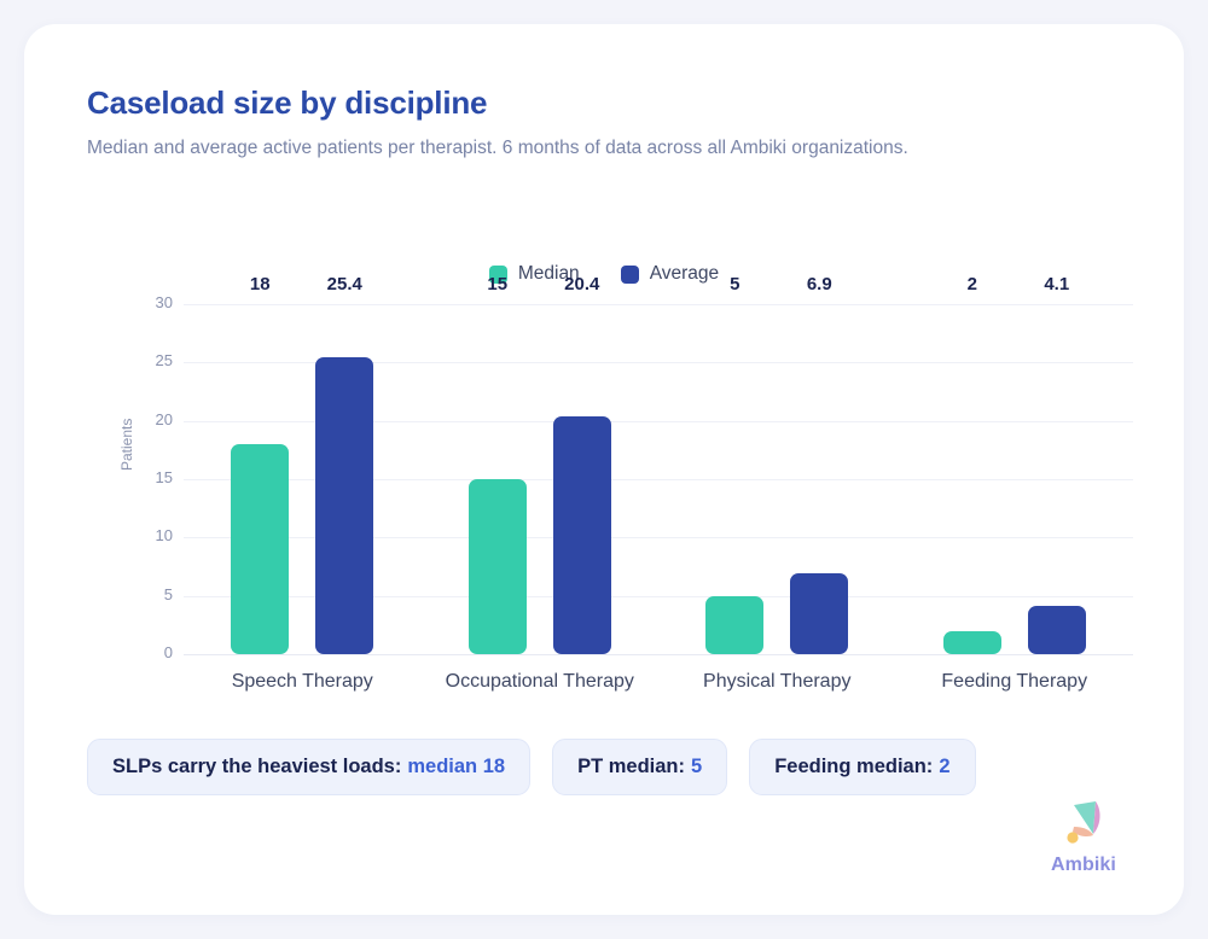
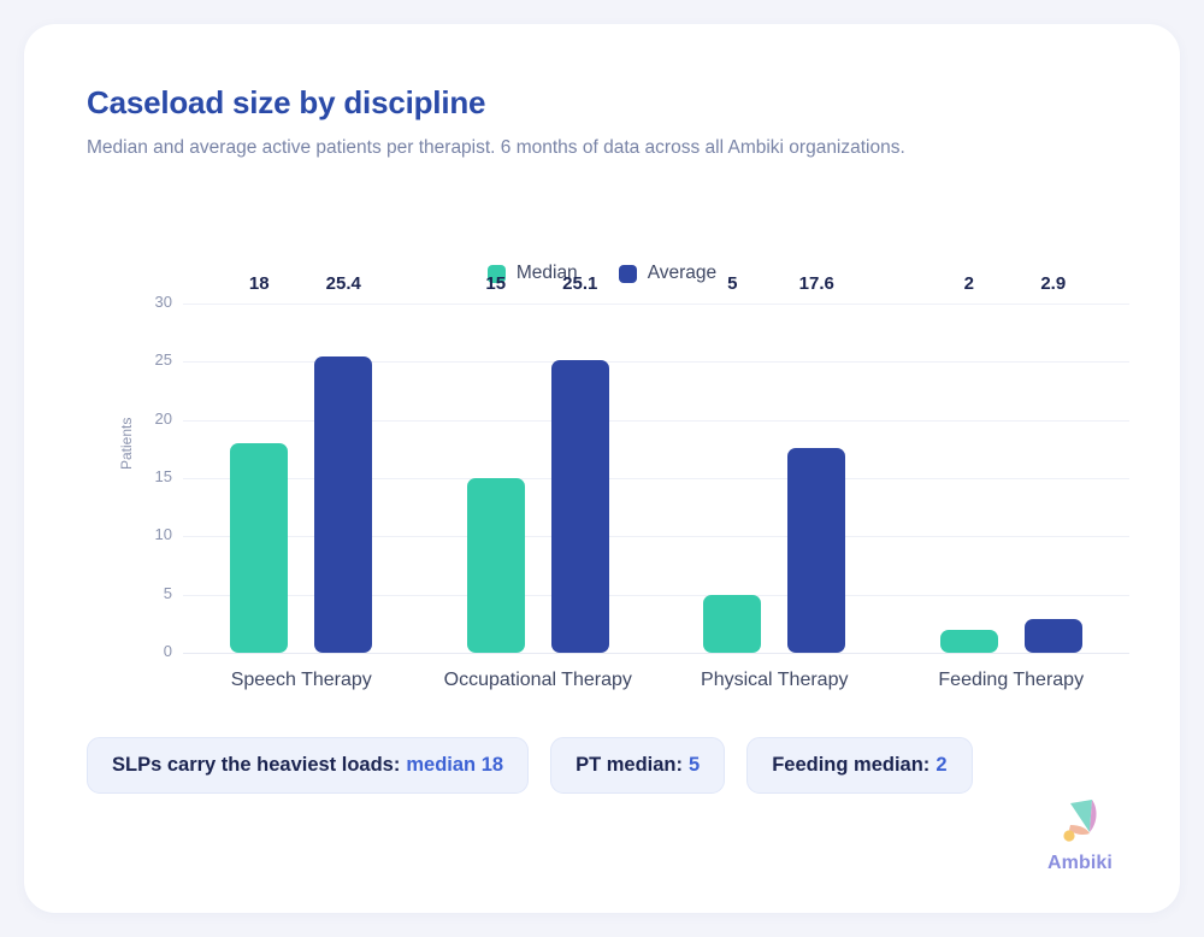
Average/Occupational Therapy: 20.4 -> 25.1
Average/Physical Therapy: 6.9 -> 17.6
Average/Feeding Therapy: 4.1 -> 2.9
